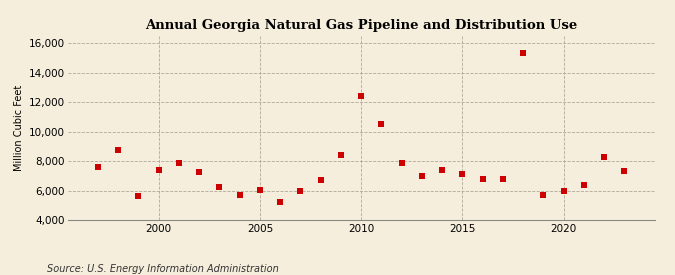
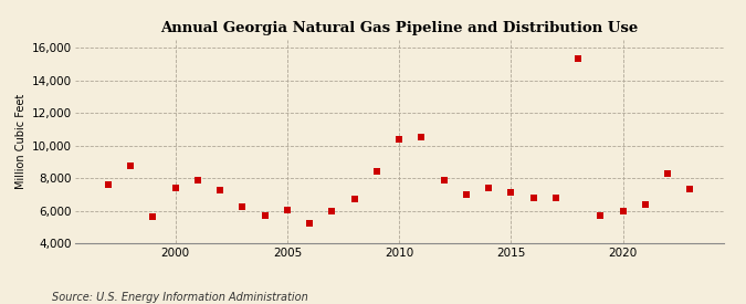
2010: 12,400 -> 10,400
